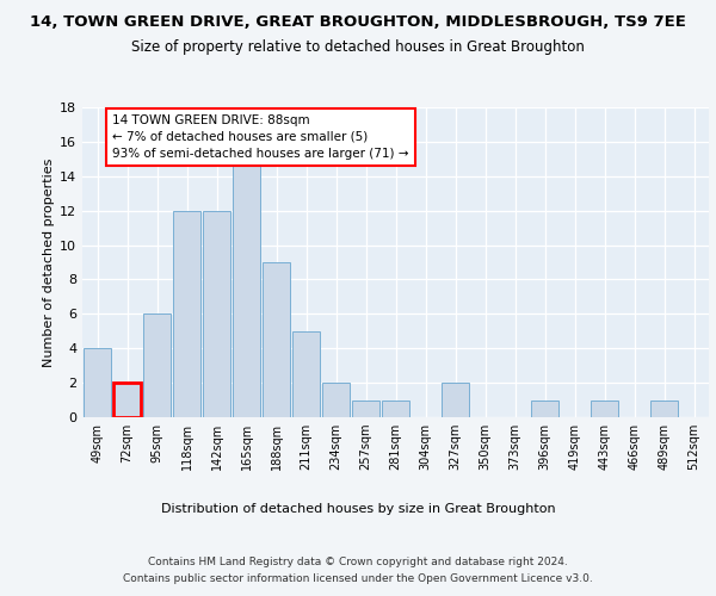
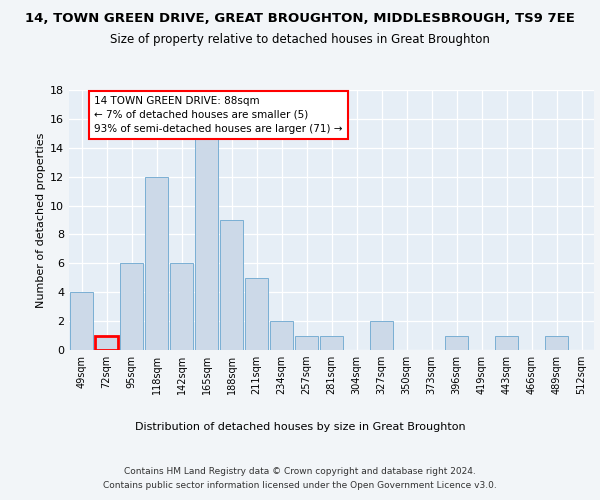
72sqm: 2 -> 1
142sqm: 12 -> 6
